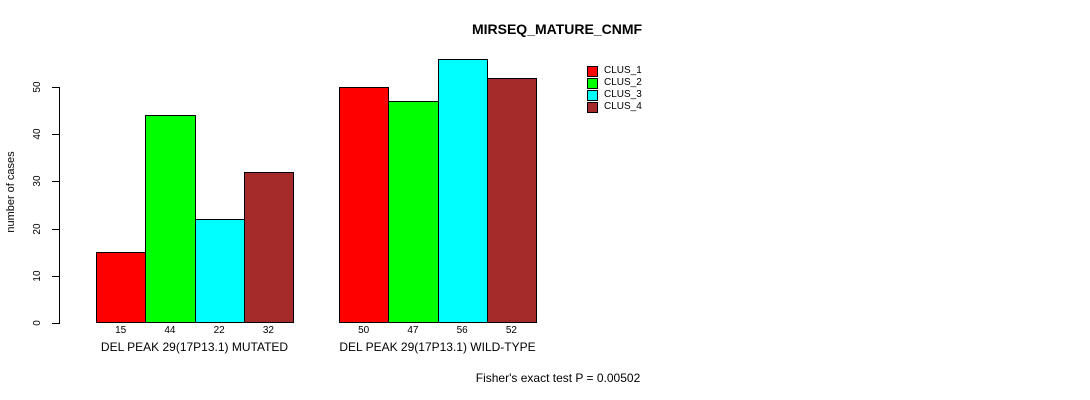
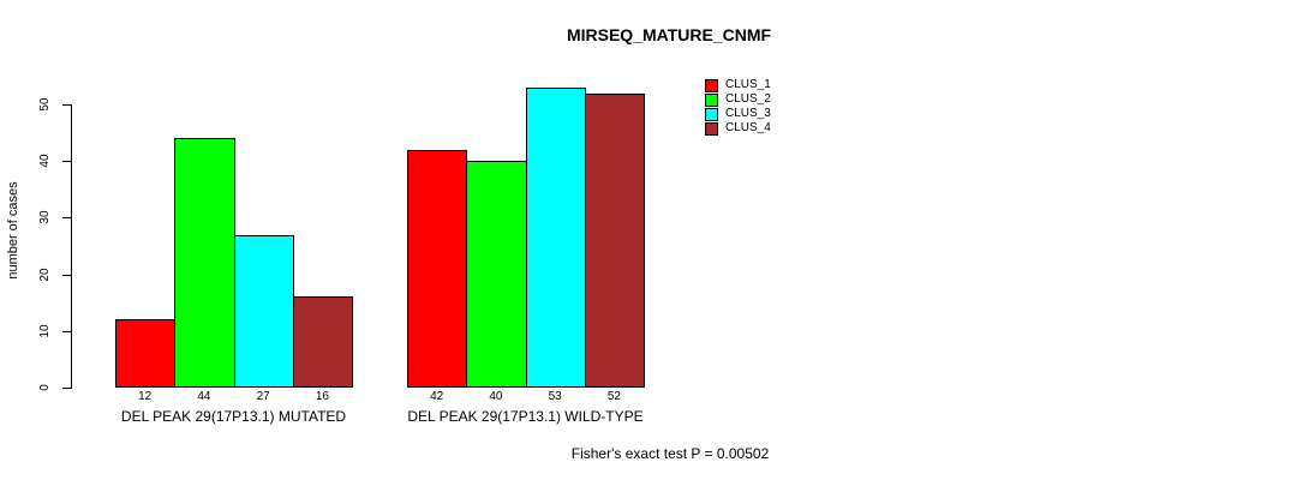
CLUS_1/DEL PEAK 29(17P13.1) MUTATED: 15 -> 12
CLUS_3/DEL PEAK 29(17P13.1) MUTATED: 22 -> 27
CLUS_4/DEL PEAK 29(17P13.1) MUTATED: 32 -> 16
CLUS_1/DEL PEAK 29(17P13.1) WILD-TYPE: 50 -> 42
CLUS_2/DEL PEAK 29(17P13.1) WILD-TYPE: 47 -> 40
CLUS_3/DEL PEAK 29(17P13.1) WILD-TYPE: 56 -> 53
